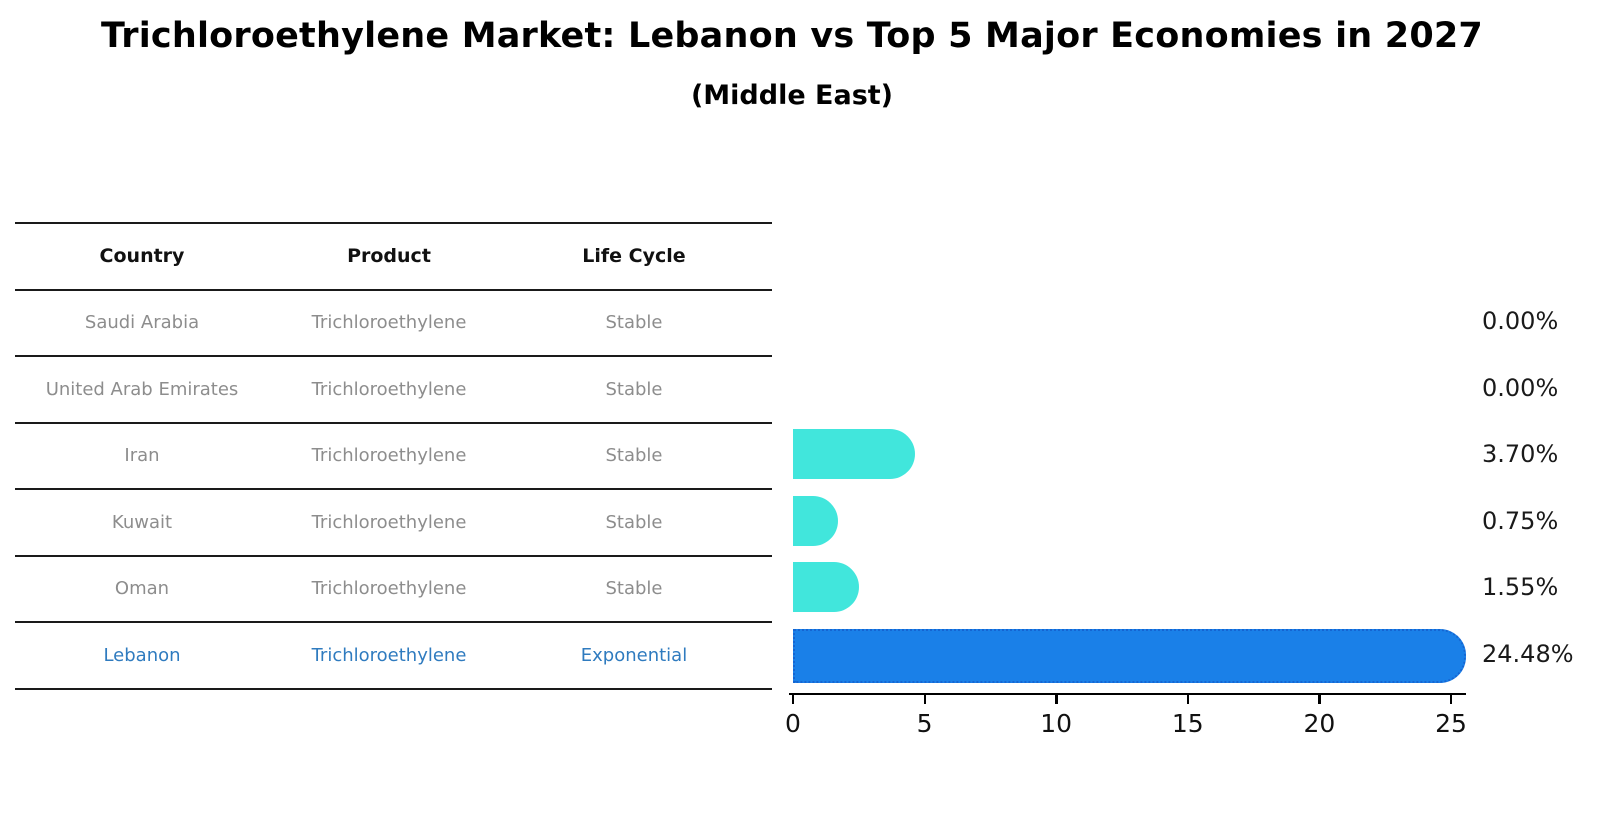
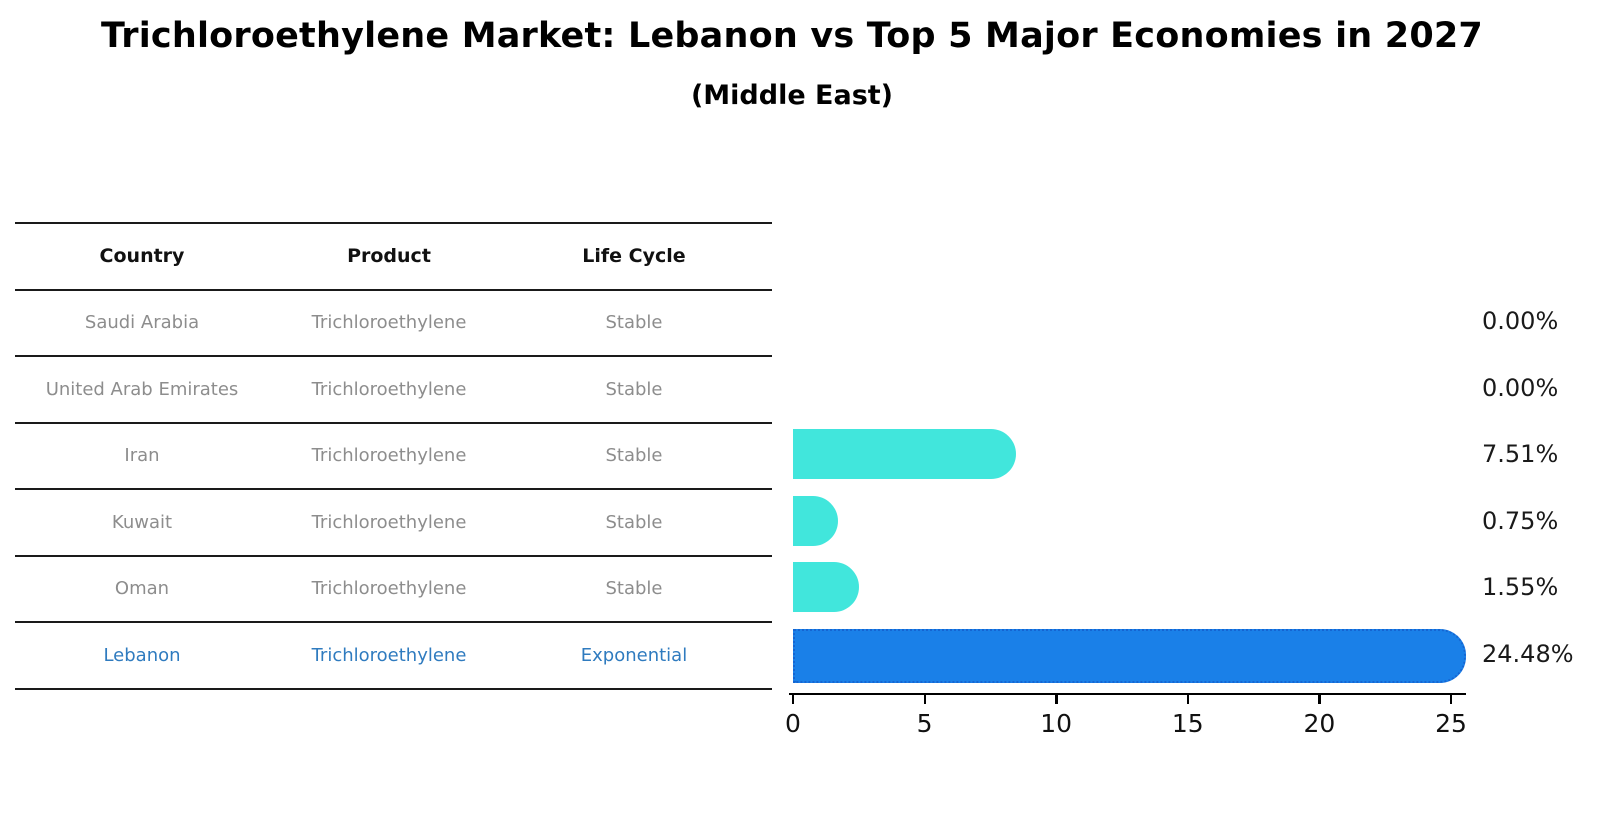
Iran: 3.70% -> 7.51%
